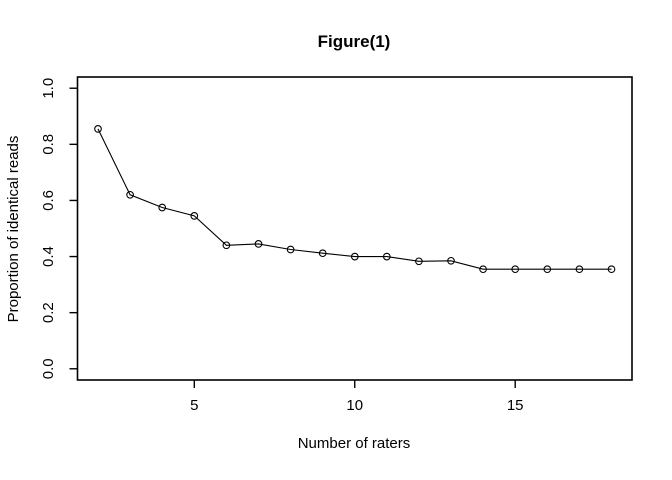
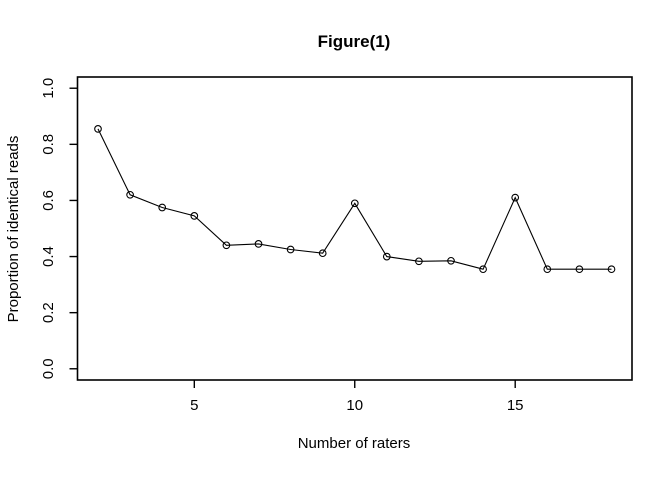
10: 0.40 -> 0.59
15: 0.35 -> 0.61
